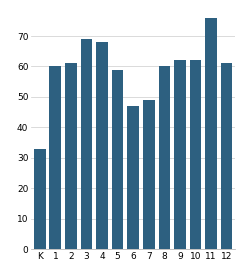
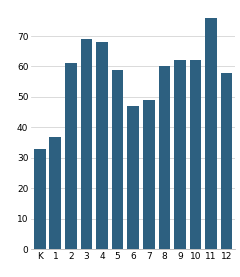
1: 60 -> 37
12: 61 -> 58
